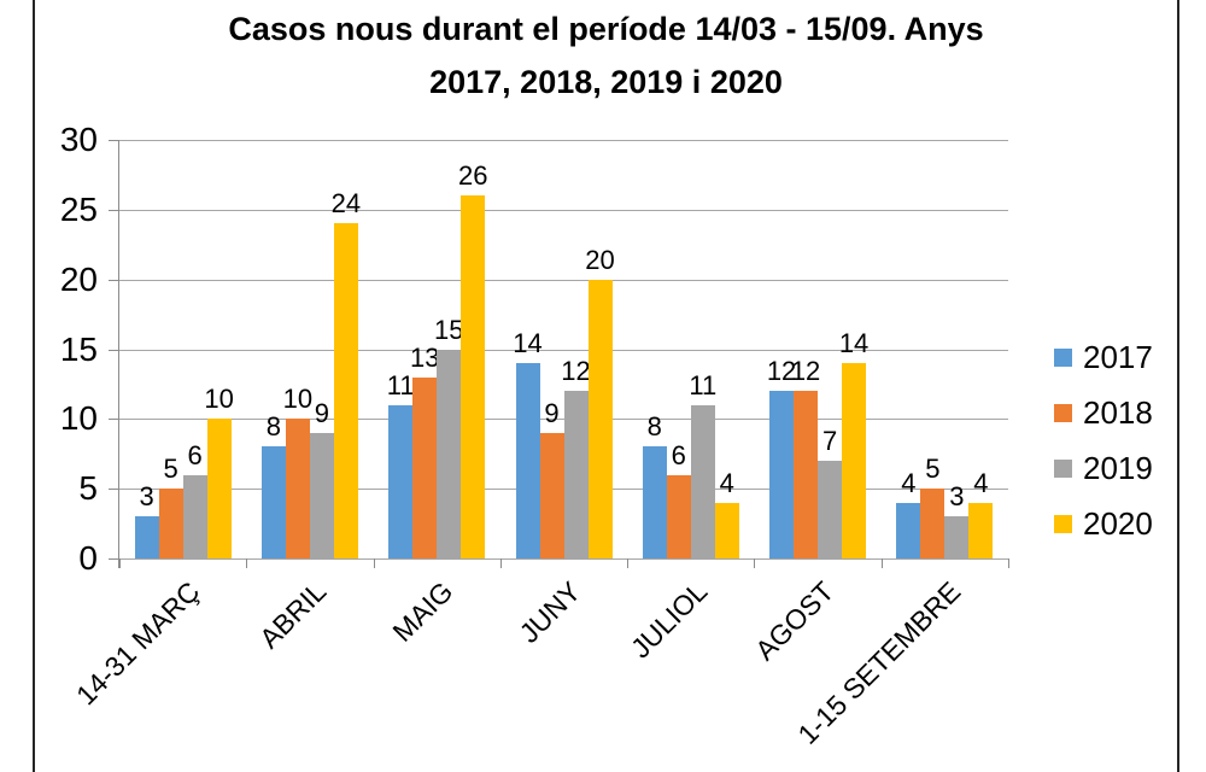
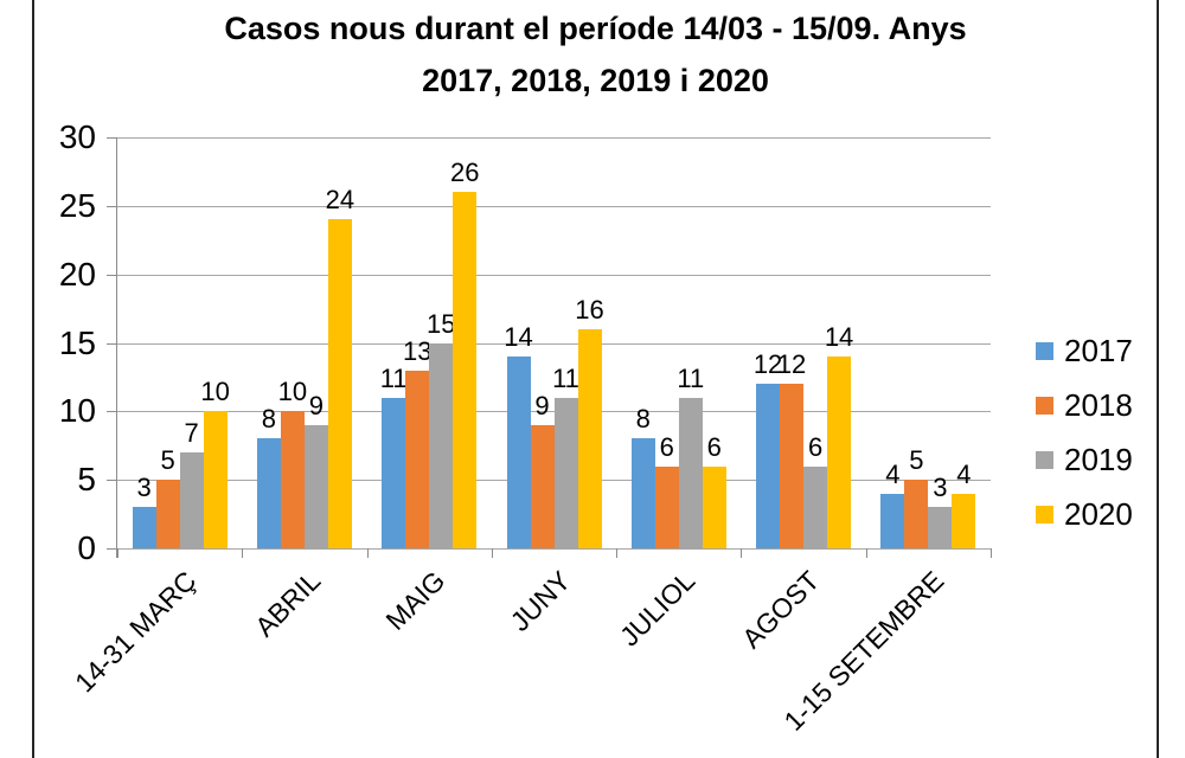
2019/14-31 MARÇ: 6 -> 7
2019/JUNY: 12 -> 11
2020/JUNY: 20 -> 16
2020/JULIOL: 4 -> 6
2019/AGOST: 7 -> 6
